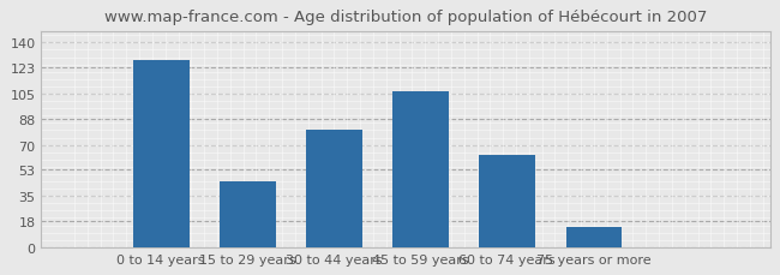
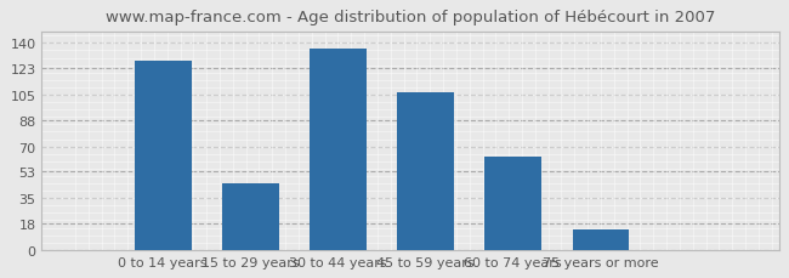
30 to 44 years: 80 -> 136
